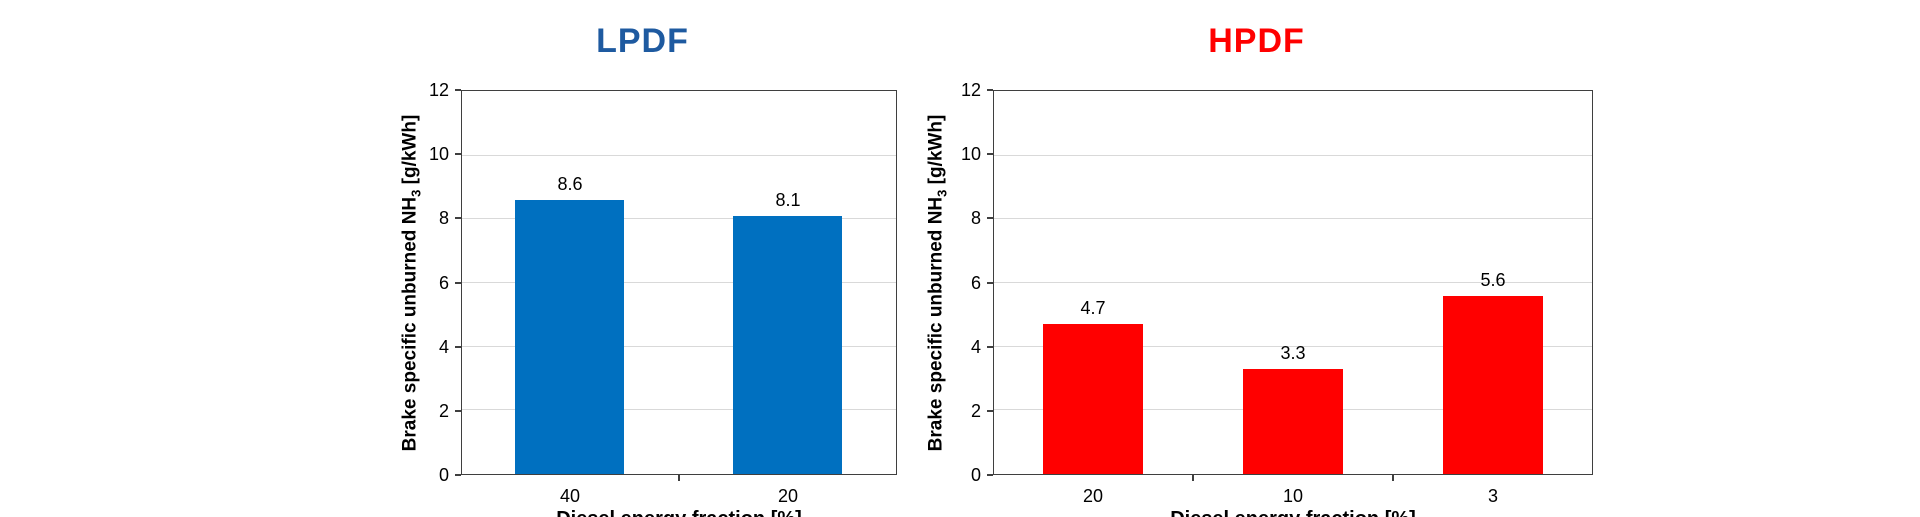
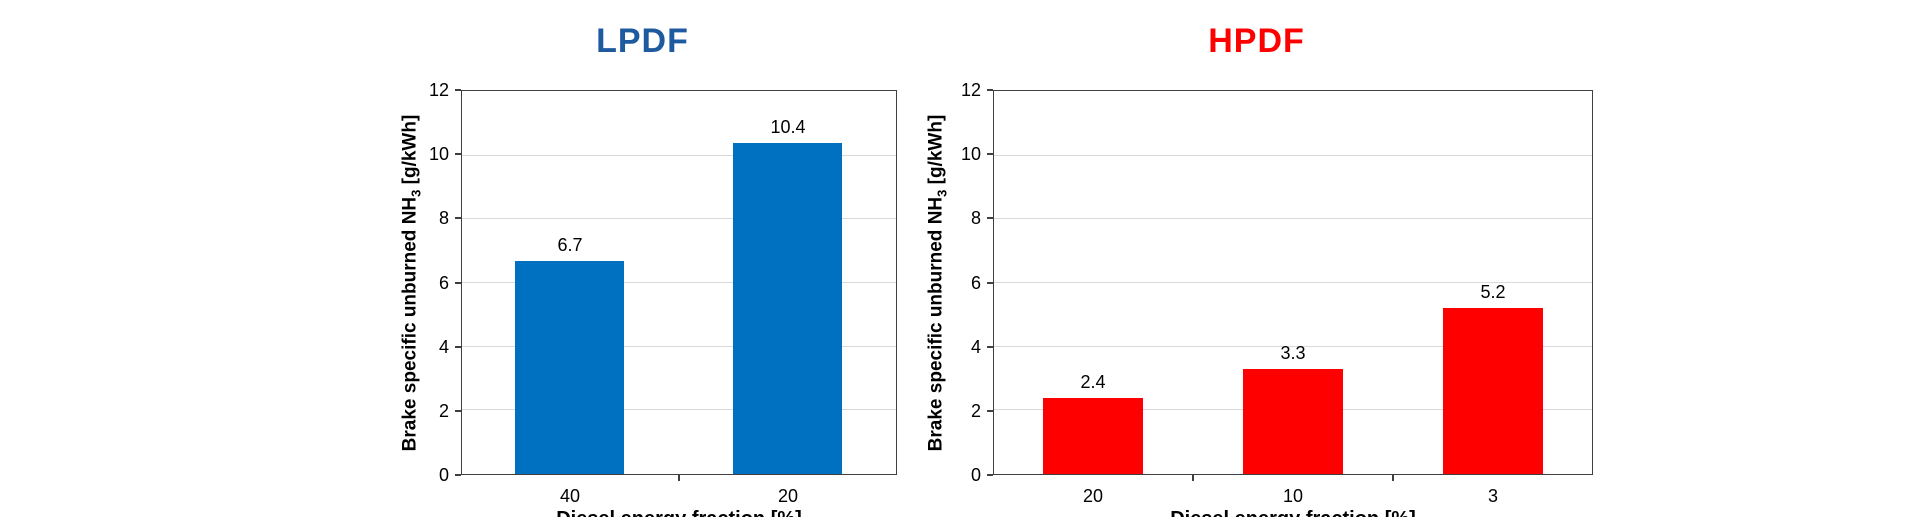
LPDF/40: 8.6 -> 6.7
LPDF/20: 8.1 -> 10.4
HPDF/20: 4.7 -> 2.4
HPDF/3: 5.6 -> 5.2
